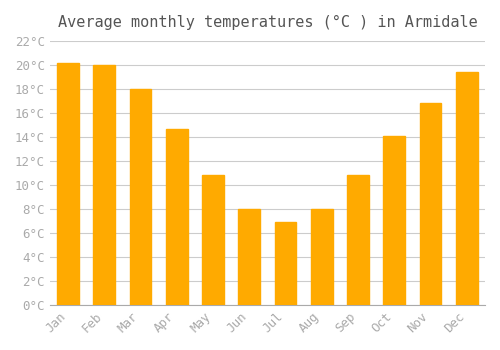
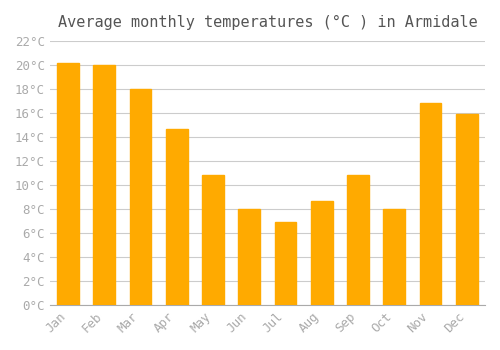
Aug: 8.0°C -> 8.7°C
Oct: 14.1°C -> 8.0°C
Dec: 19.4°C -> 15.9°C
